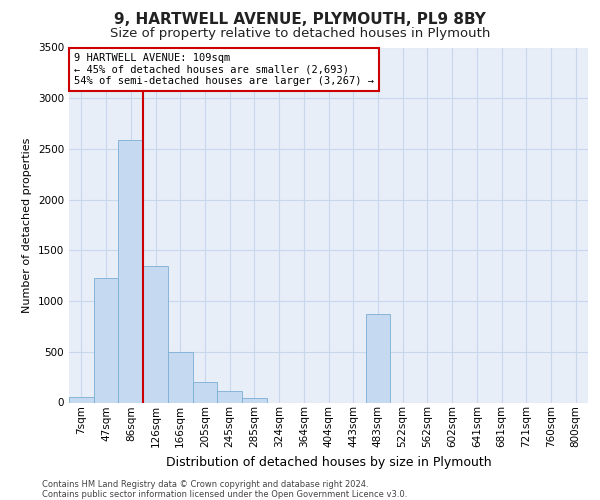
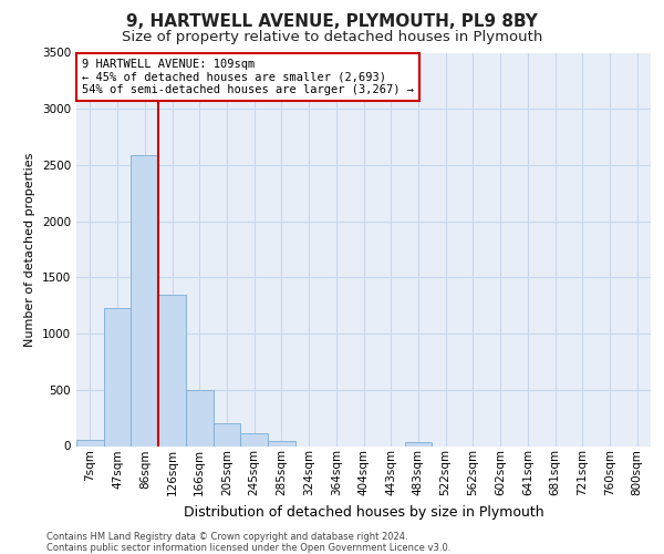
483sqm: 870 -> 40
